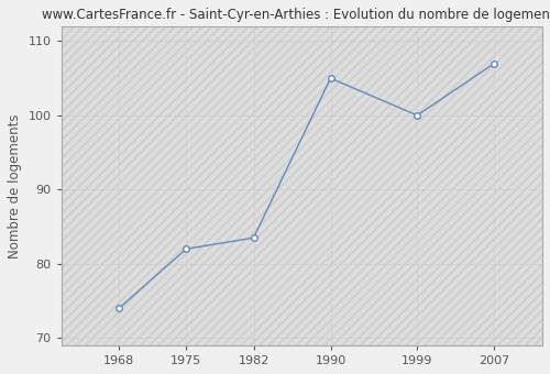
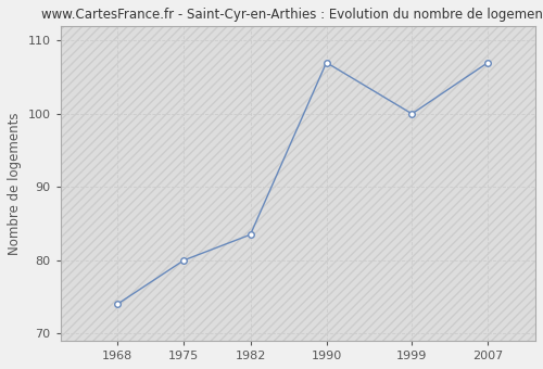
1975: 82.0 -> 80.0
1990: 105.0 -> 107.0
